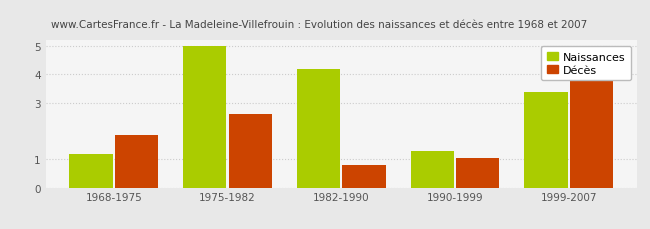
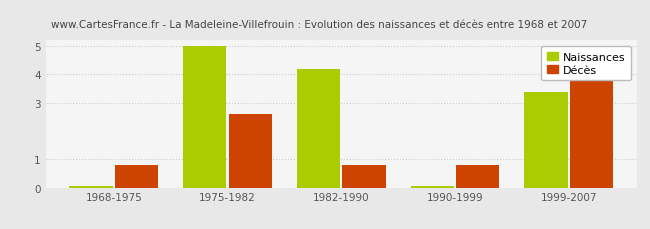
Naissances/1968-1975: 1.20 -> 0.04
Décès/1968-1975: 1.85 -> 0.80
Naissances/1990-1999: 1.30 -> 0.04
Décès/1990-1999: 1.05 -> 0.80
